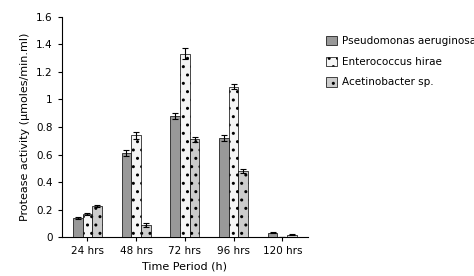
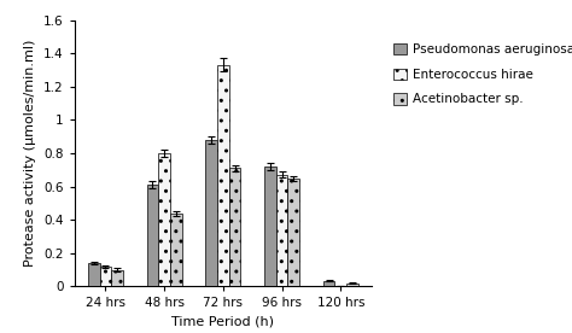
Enterococcus hirae/24 hrs: 0.17 -> 0.12
Acetinobacter sp./24 hrs: 0.23 -> 0.10
Enterococcus hirae/48 hrs: 0.74 -> 0.80
Acetinobacter sp./48 hrs: 0.09 -> 0.44
Enterococcus hirae/96 hrs: 1.09 -> 0.67
Acetinobacter sp./96 hrs: 0.48 -> 0.65
